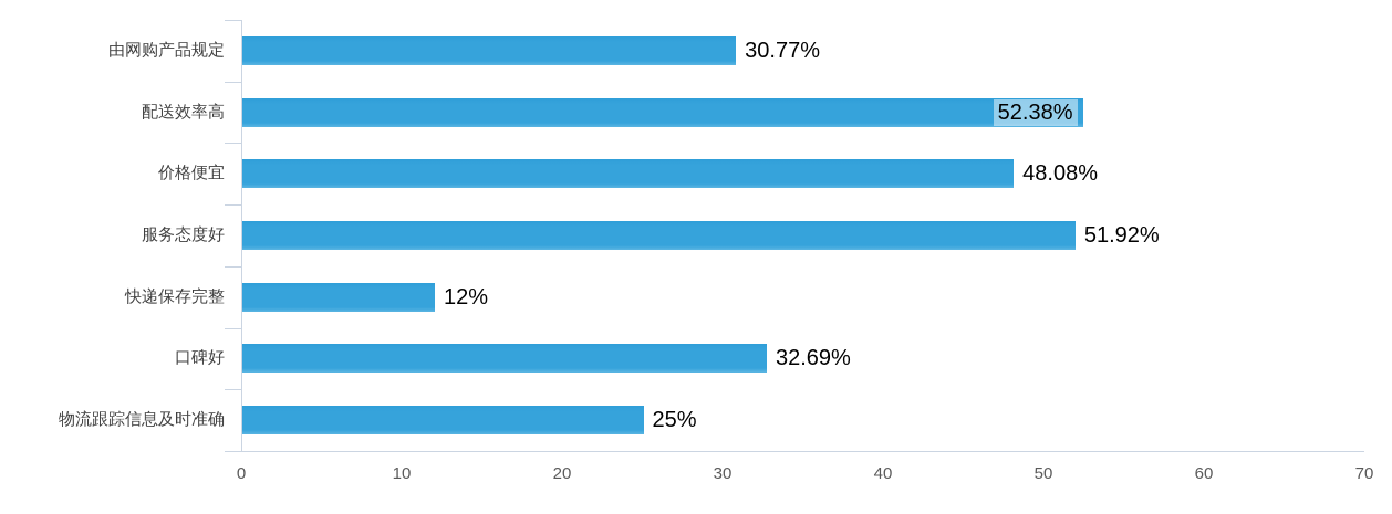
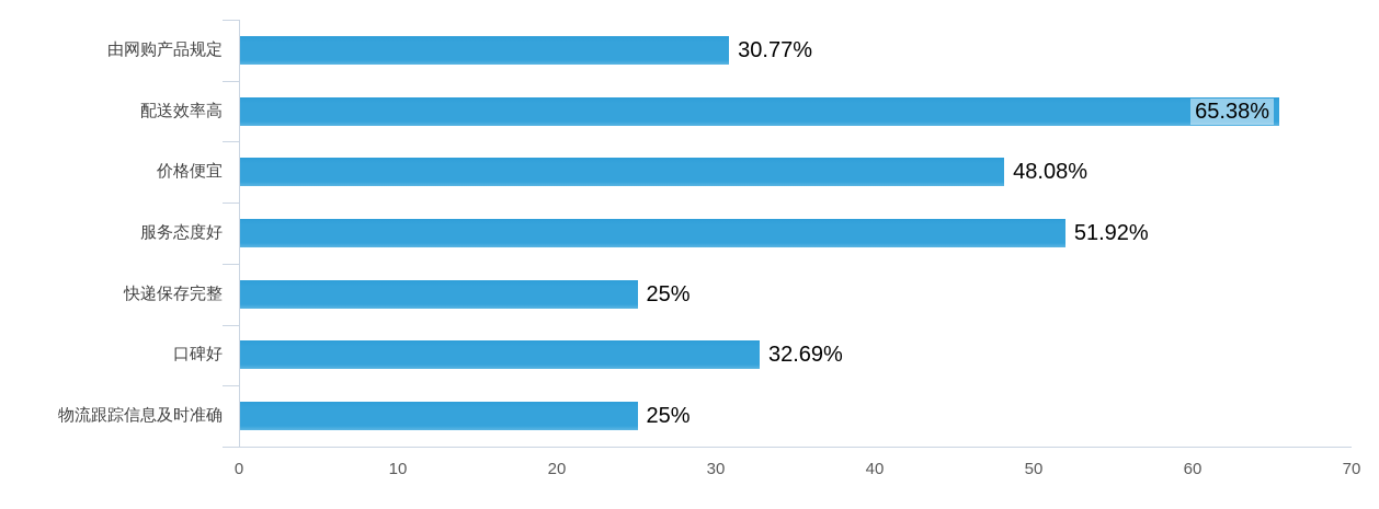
配送效率高: 52.38% -> 65.38%
快递保存完整: 12% -> 25%
